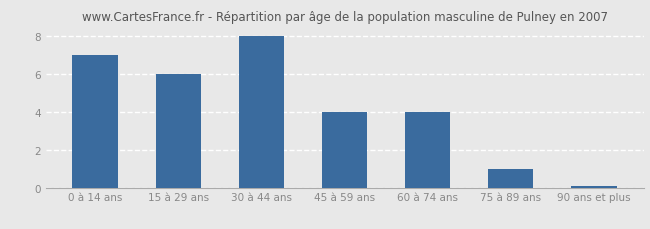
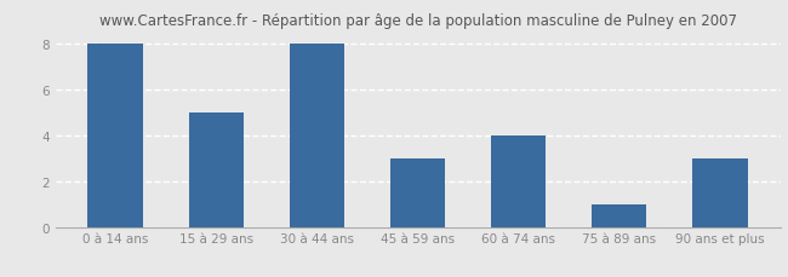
0 à 14 ans: 7.0 -> 8.0
15 à 29 ans: 6.0 -> 5.0
45 à 59 ans: 4.0 -> 3.0
90 ans et plus: 0.1 -> 3.0
